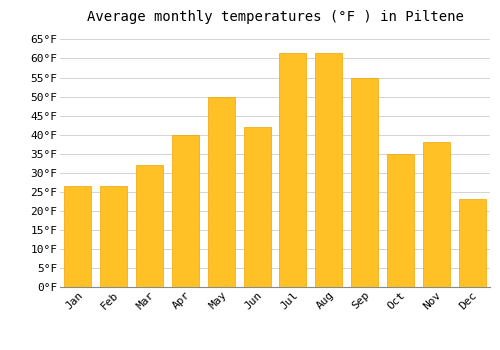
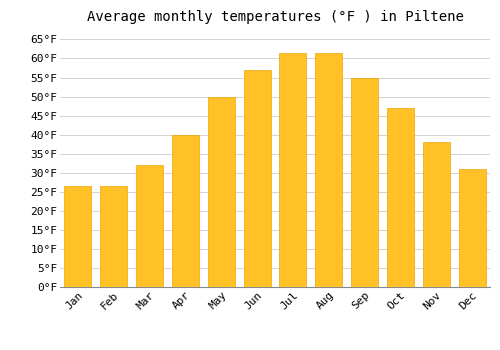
Jun: 42.0°F -> 57.0°F
Oct: 35.0°F -> 47.0°F
Dec: 23.0°F -> 31.0°F
